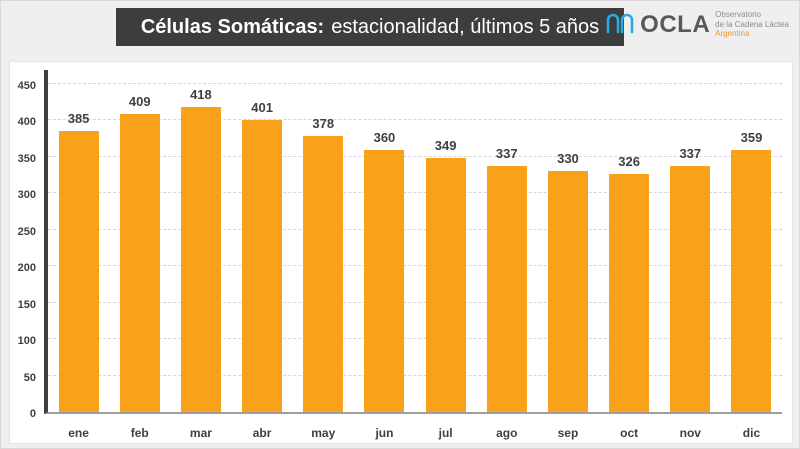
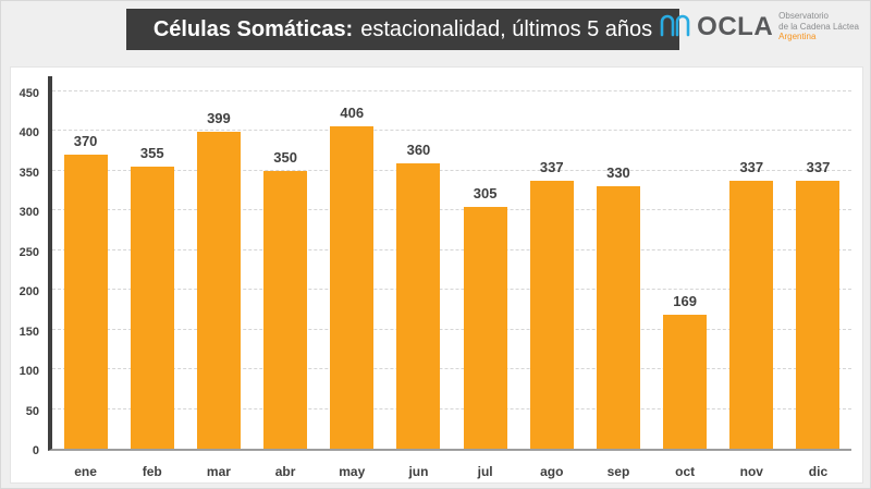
ene: 385 -> 370
feb: 409 -> 355
mar: 418 -> 399
abr: 401 -> 350
may: 378 -> 406
jul: 349 -> 305
oct: 326 -> 169
dic: 359 -> 337
